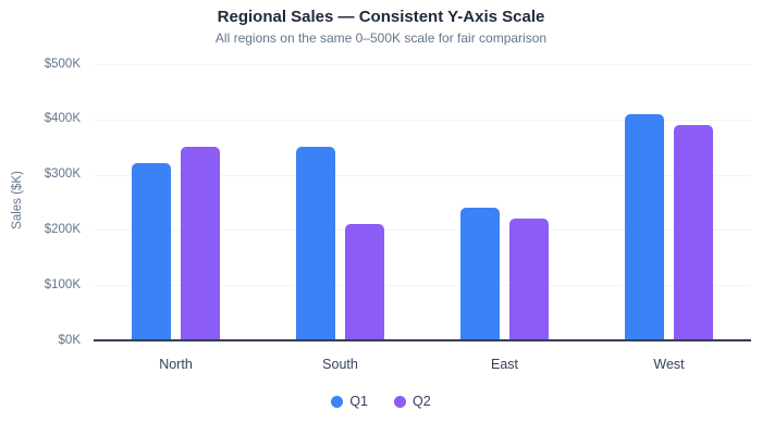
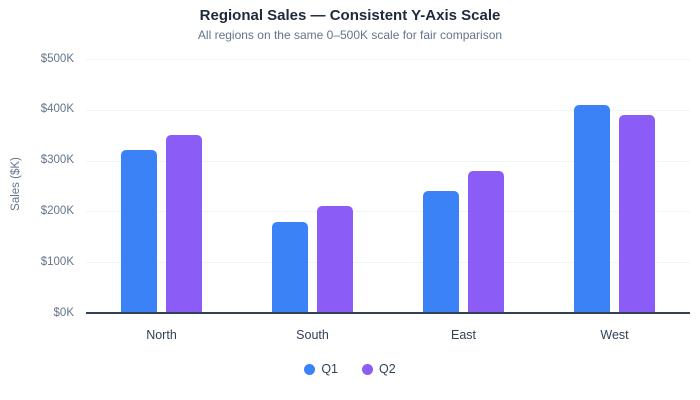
Q1/South: $350K -> $180K
Q2/East: $220K -> $280K
